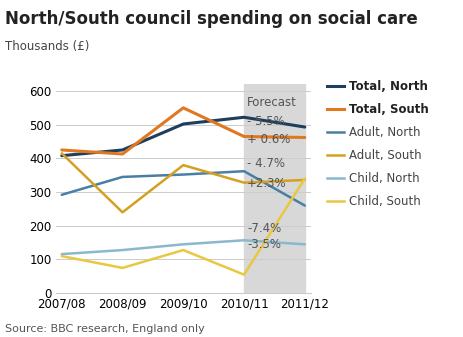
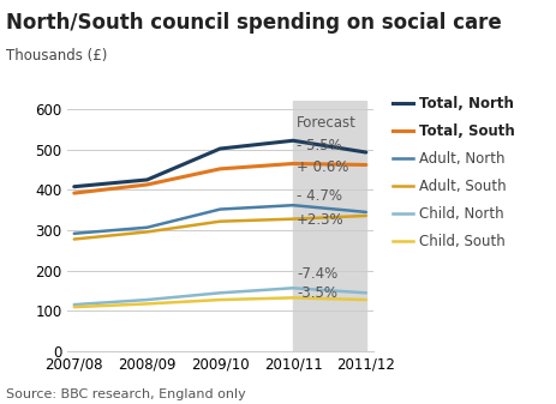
Total, South/2007/08: 425 -> 392
Adult, South/2007/08: 415 -> 278
Adult, North/2008/09: 345 -> 307
Adult, South/2008/09: 240 -> 296
Child, South/2008/09: 75 -> 118
Total, South/2009/10: 550 -> 452
Adult, South/2009/10: 380 -> 322
Child, South/2010/11: 55 -> 133
Adult, North/2011/12: 260 -> 345
Child, South/2011/12: 340 -> 128
